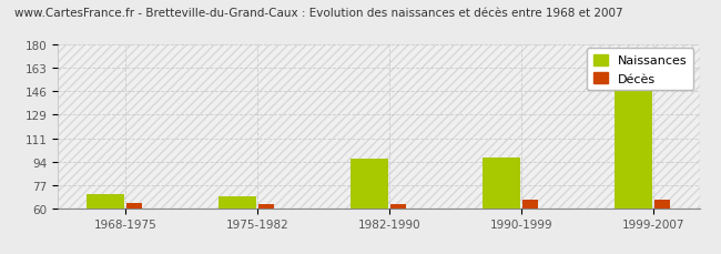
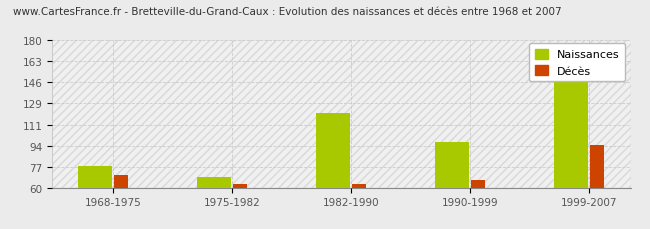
Naissances/1968-1975: 70 -> 78
Décès/1968-1975: 64 -> 70
Naissances/1982-1990: 96 -> 121
Décès/1999-2007: 66 -> 95
